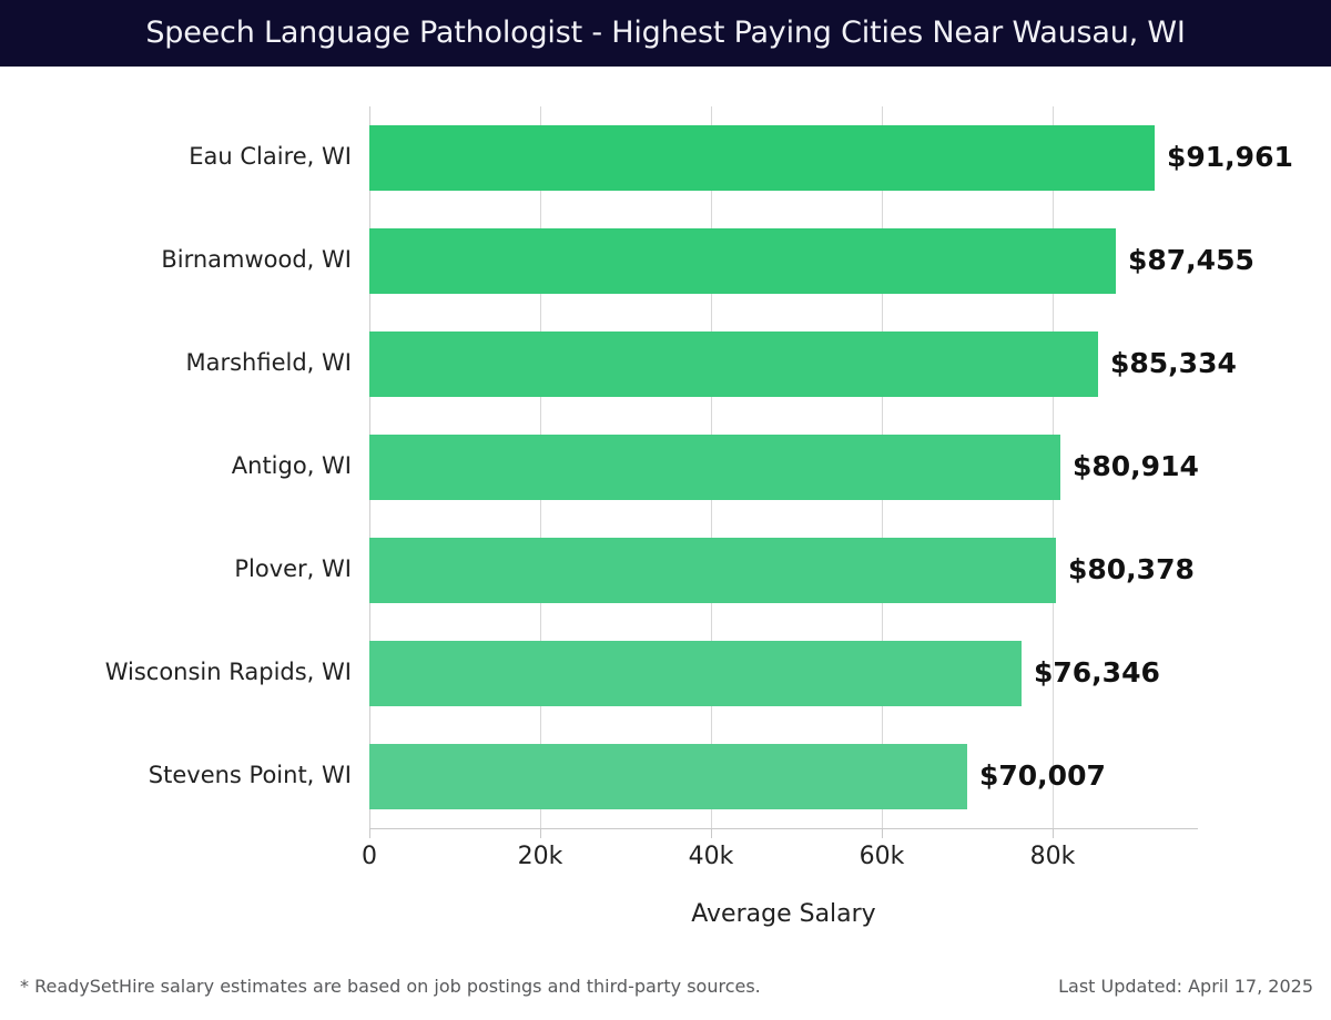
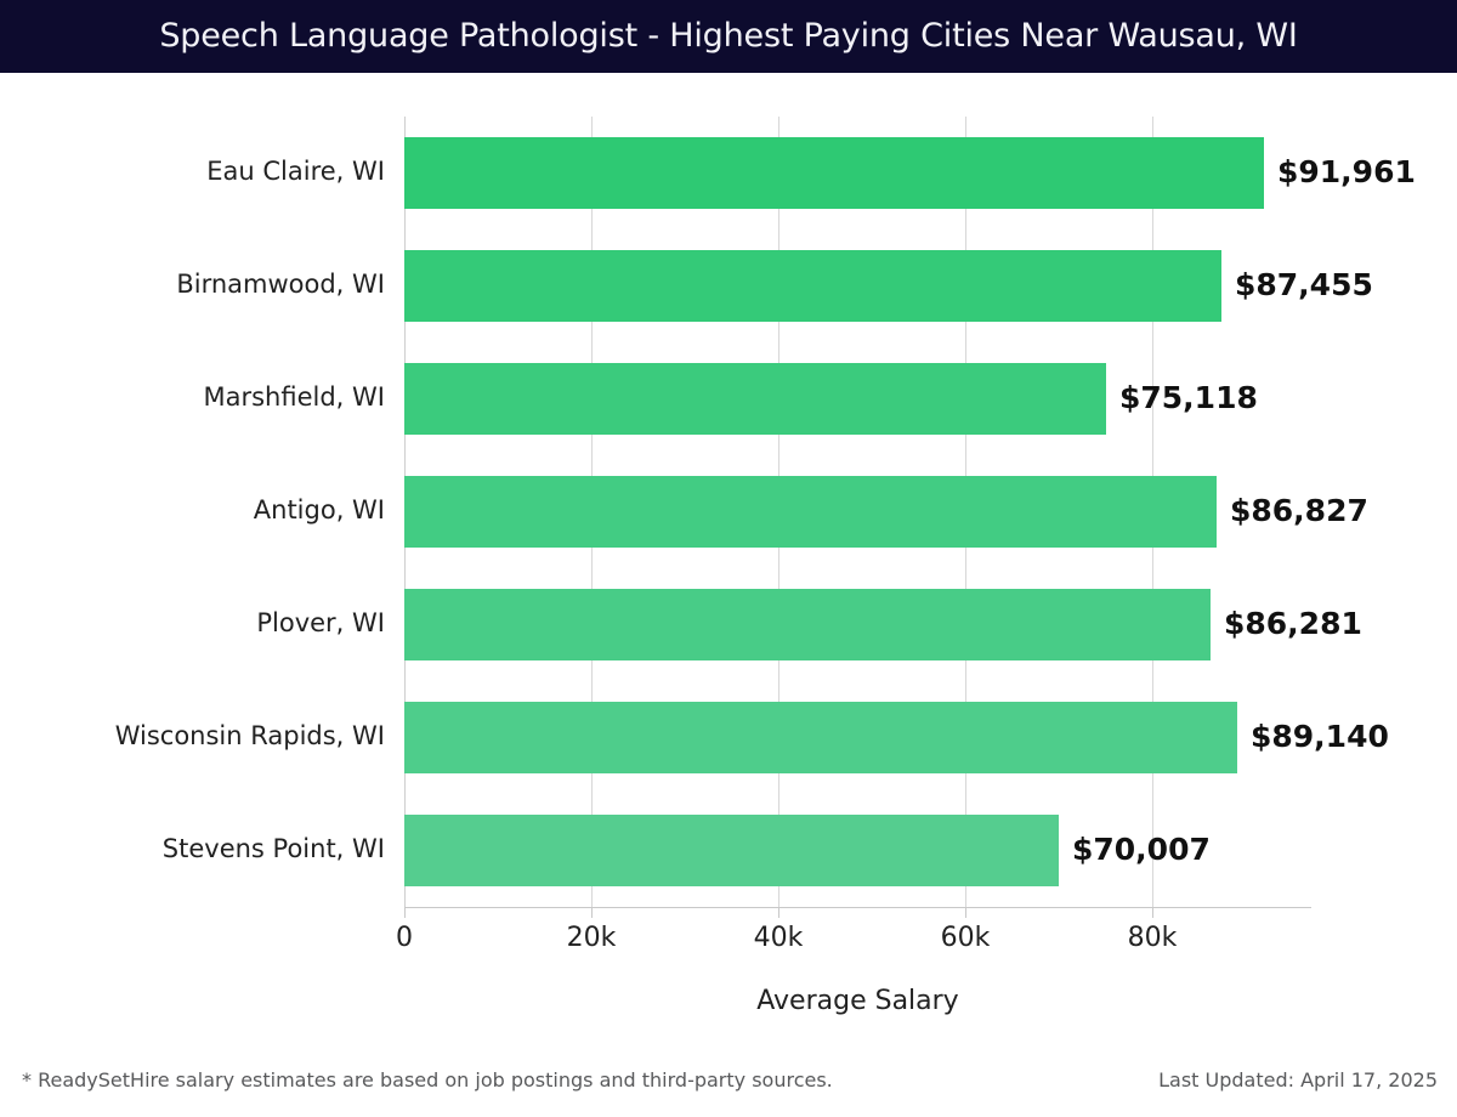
Marshfield, WI: $85,334 -> $75,118
Antigo, WI: $80,914 -> $86,827
Plover, WI: $80,378 -> $86,281
Wisconsin Rapids, WI: $76,346 -> $89,140
